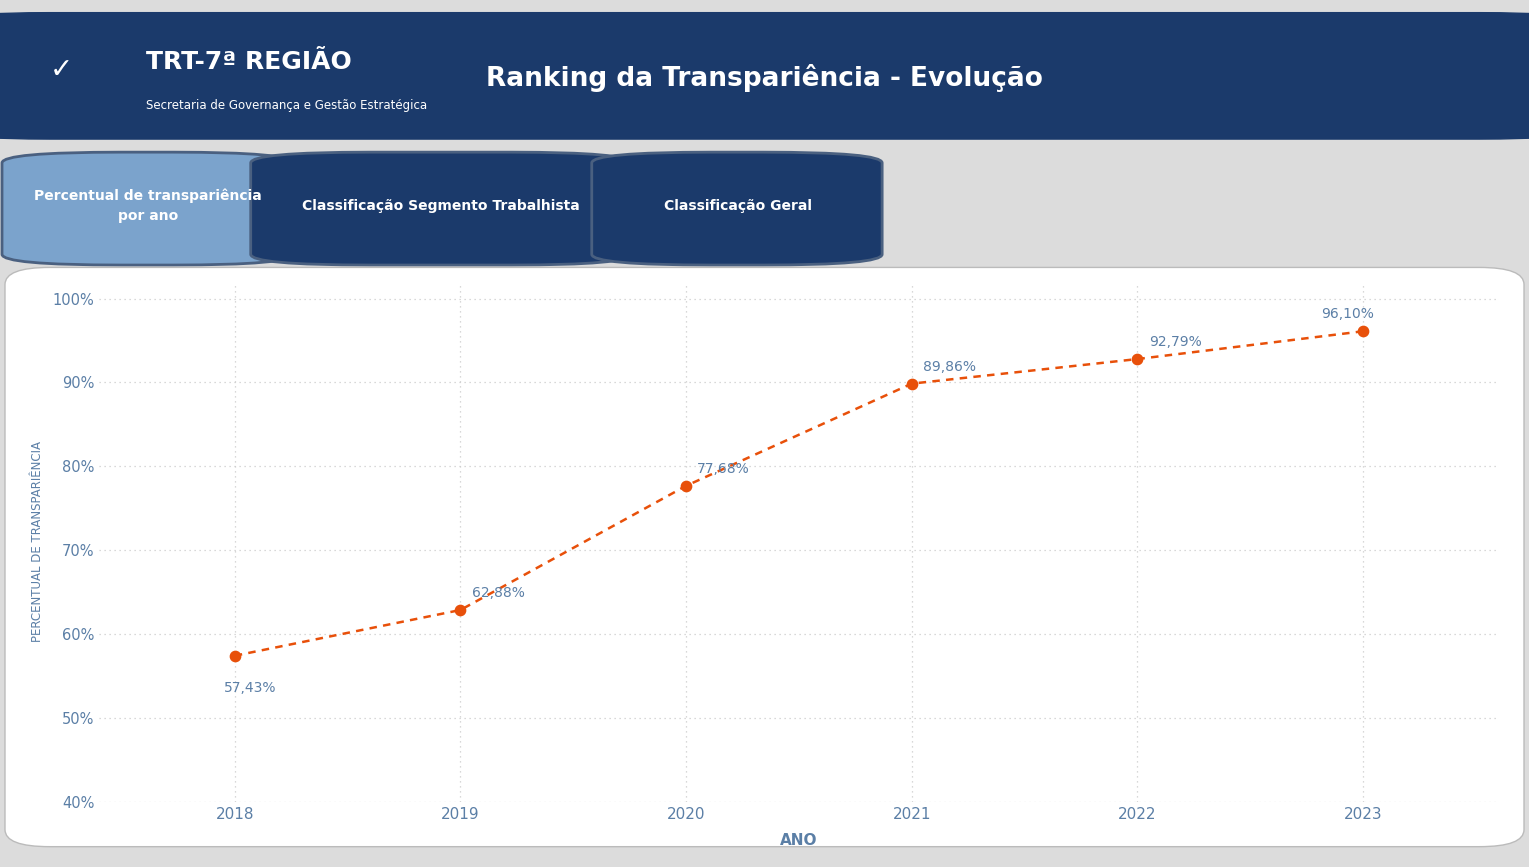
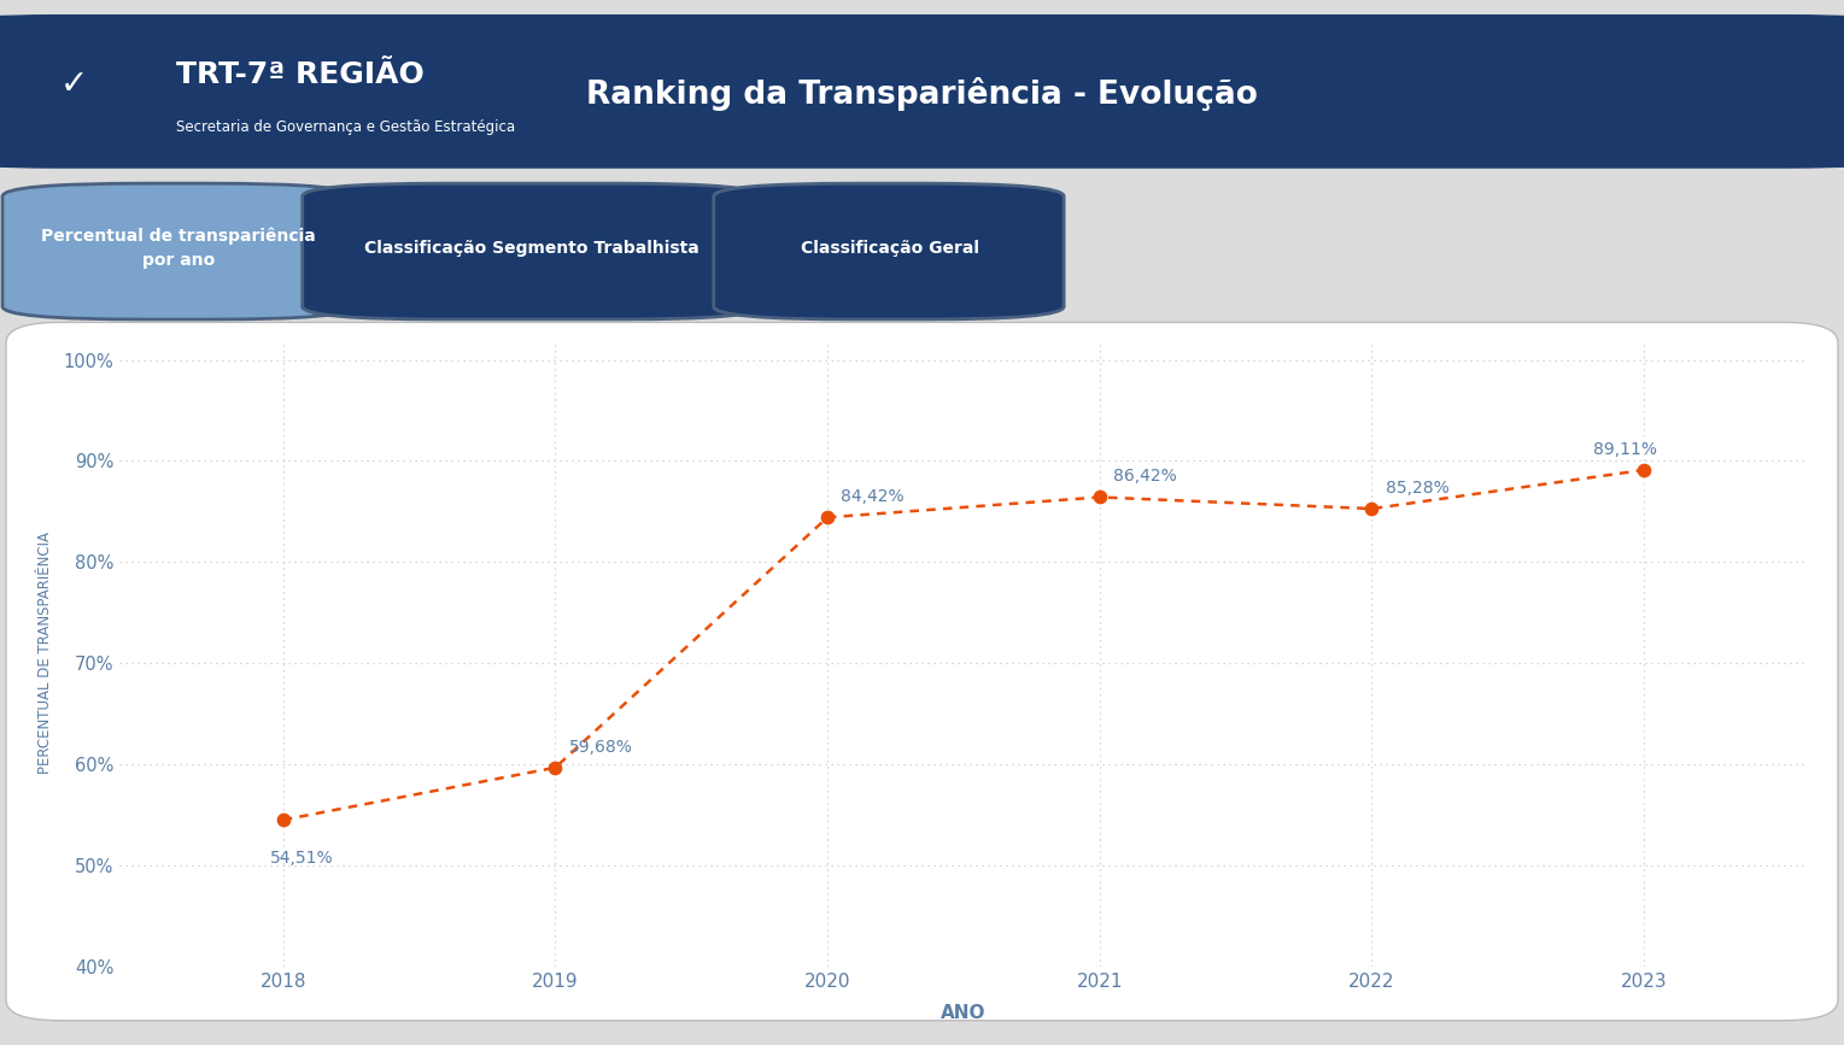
2018: 57,43% -> 54,51%
2019: 62,88% -> 59,68%
2020: 77,68% -> 84,42%
2021: 89,86% -> 86,42%
2022: 92,79% -> 85,28%
2023: 96,10% -> 89,11%
